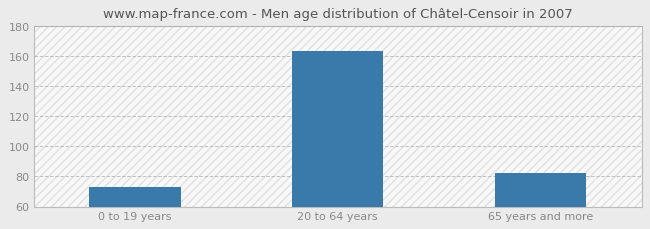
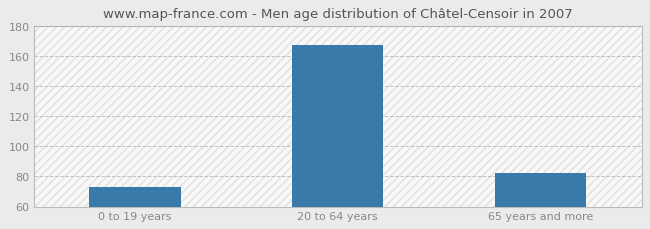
20 to 64 years: 163 -> 167
